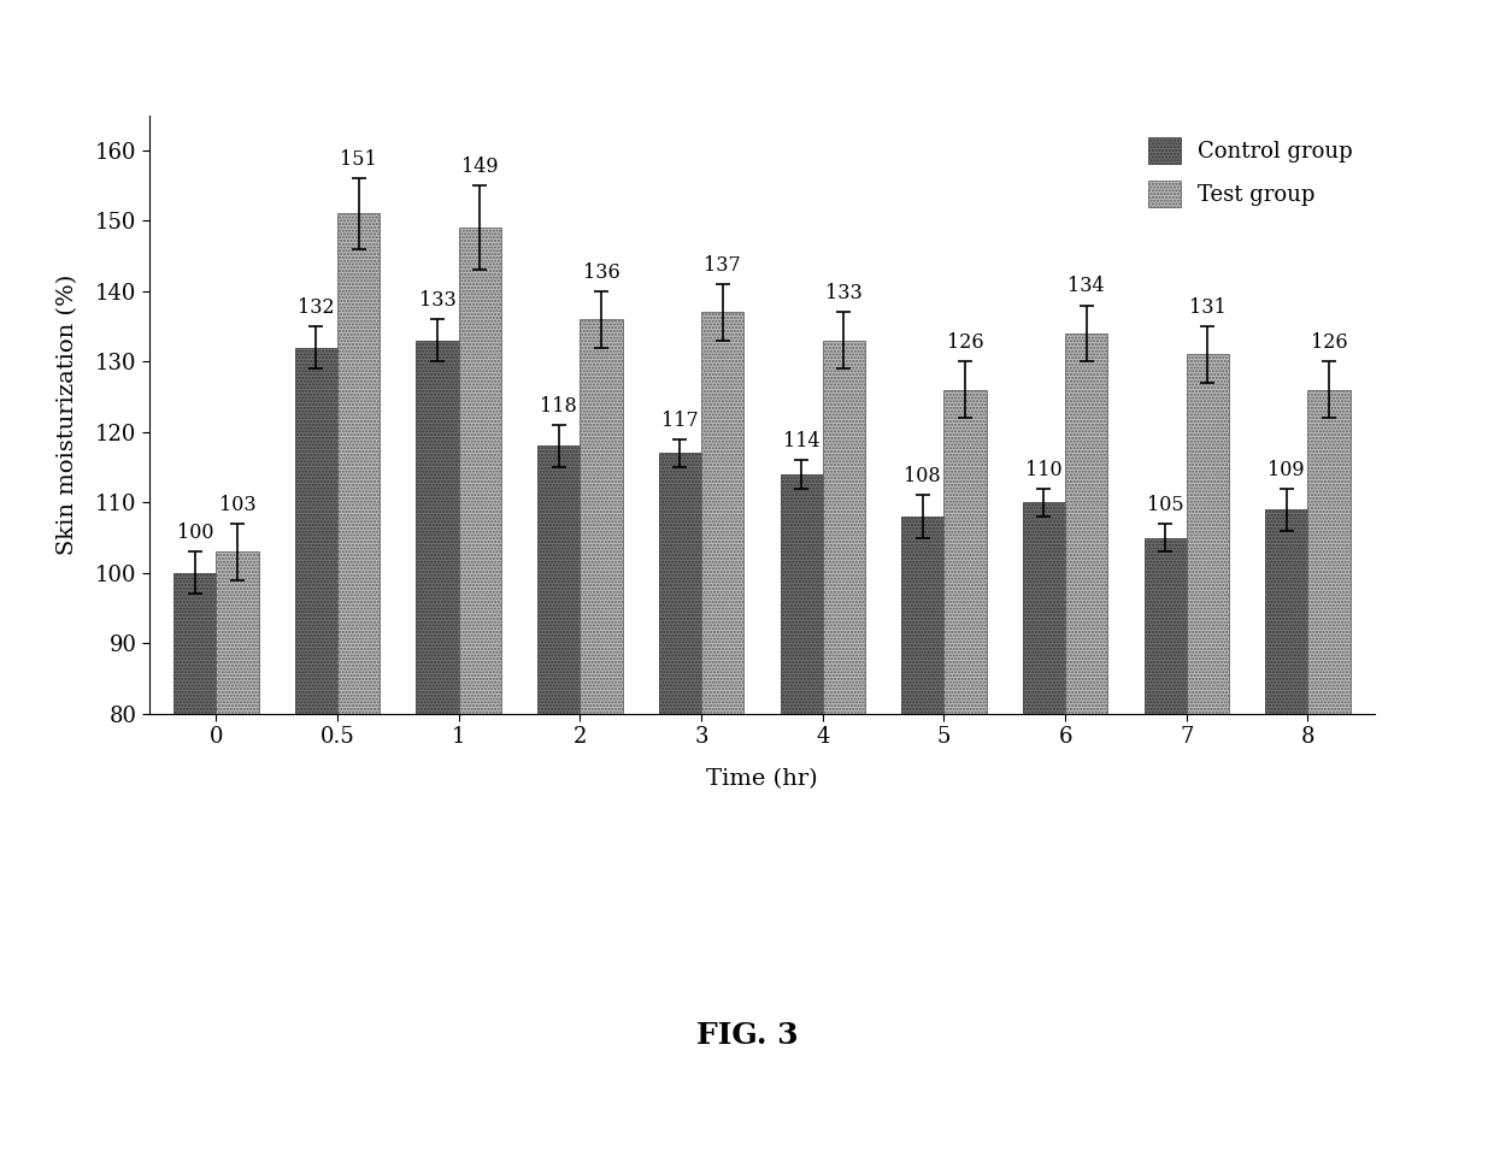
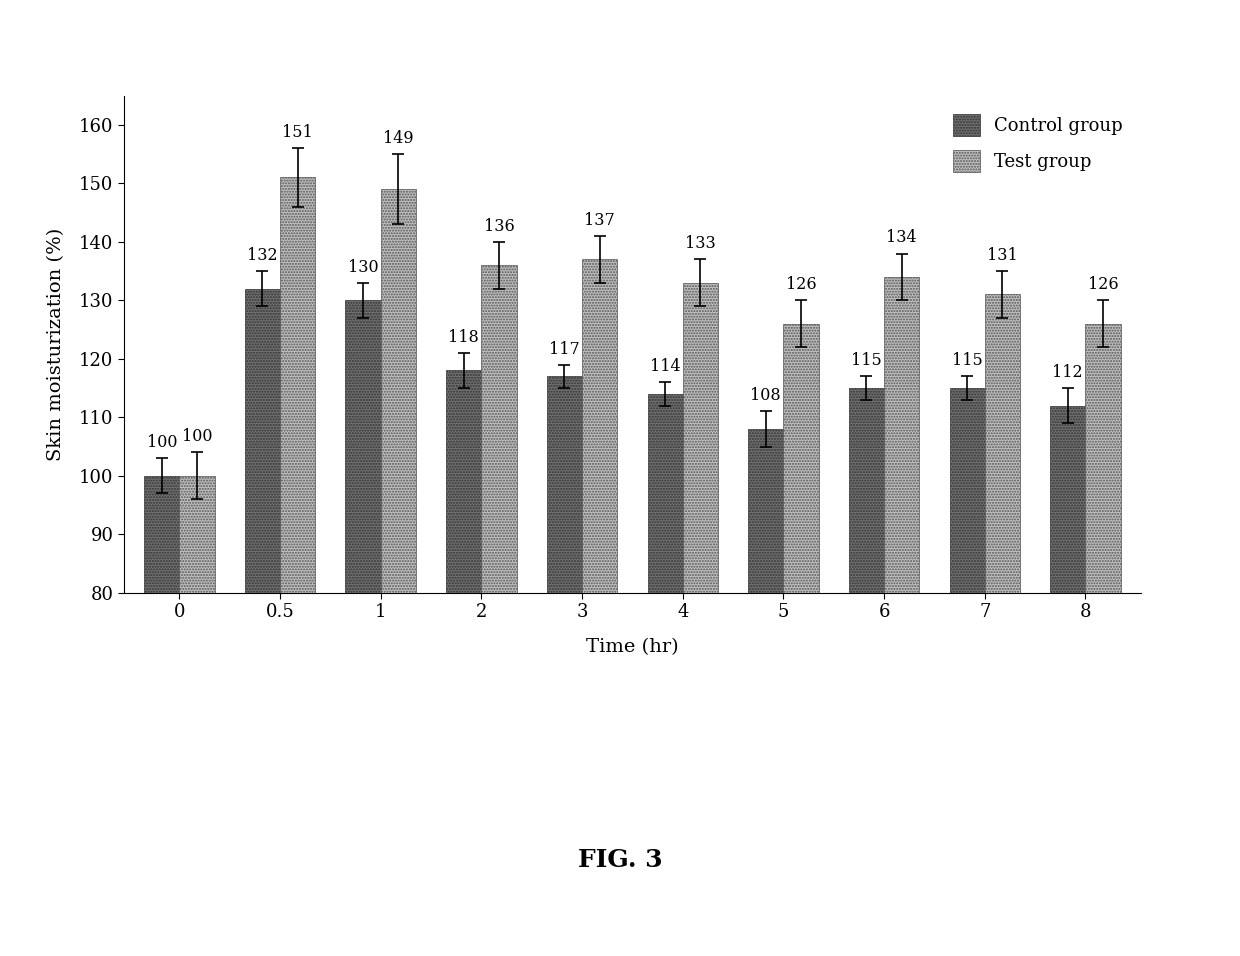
Test group/0: 103 -> 100
Control group/1: 133 -> 130
Control group/6: 110 -> 115
Control group/7: 105 -> 115
Control group/8: 109 -> 112
